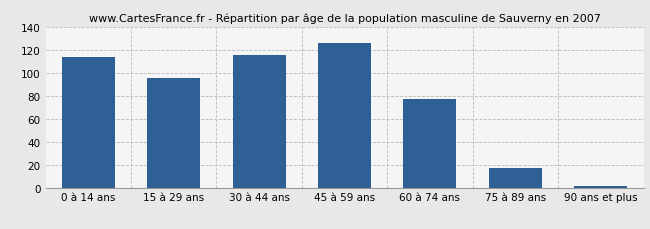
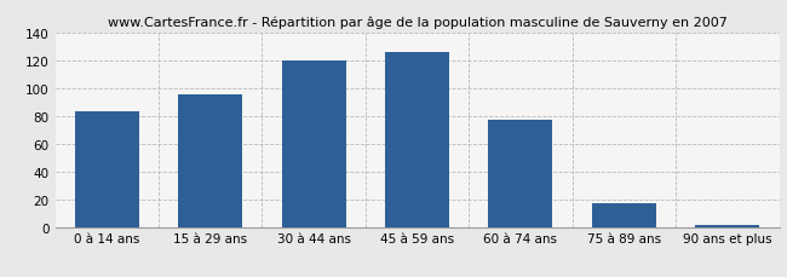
0 à 14 ans: 114 -> 83
30 à 44 ans: 115 -> 120
